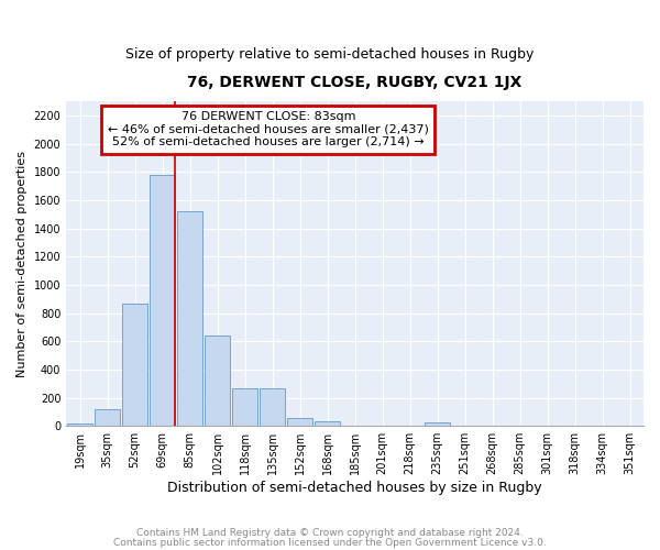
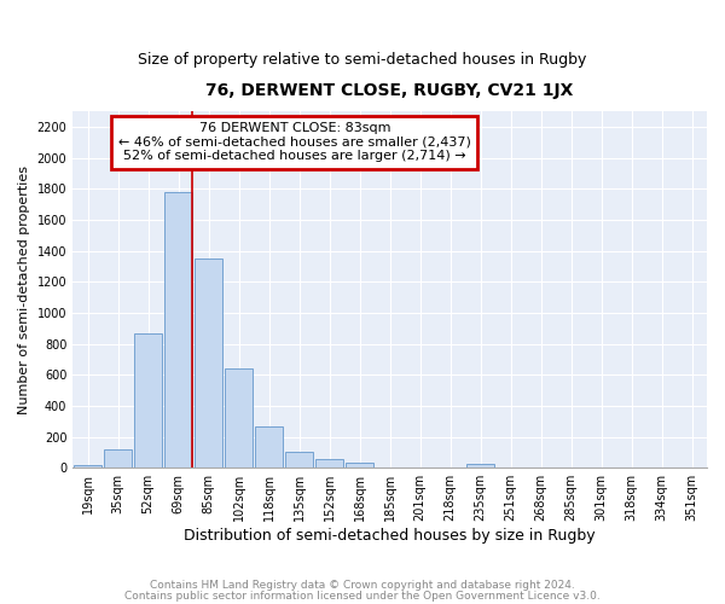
85sqm: 1520 -> 1350
135sqm: 270 -> 100
